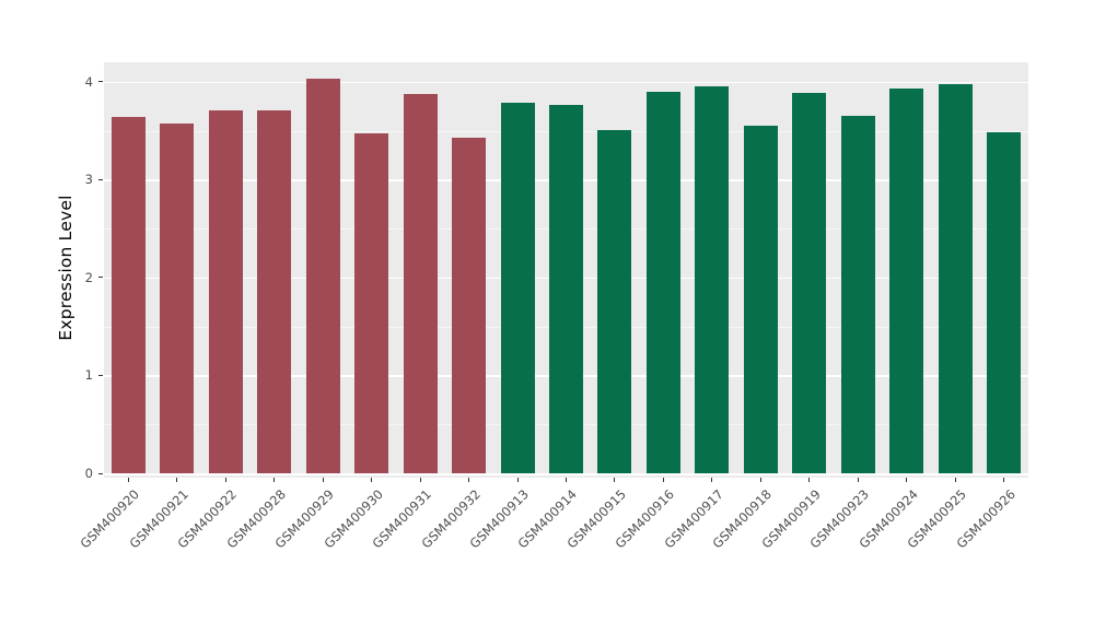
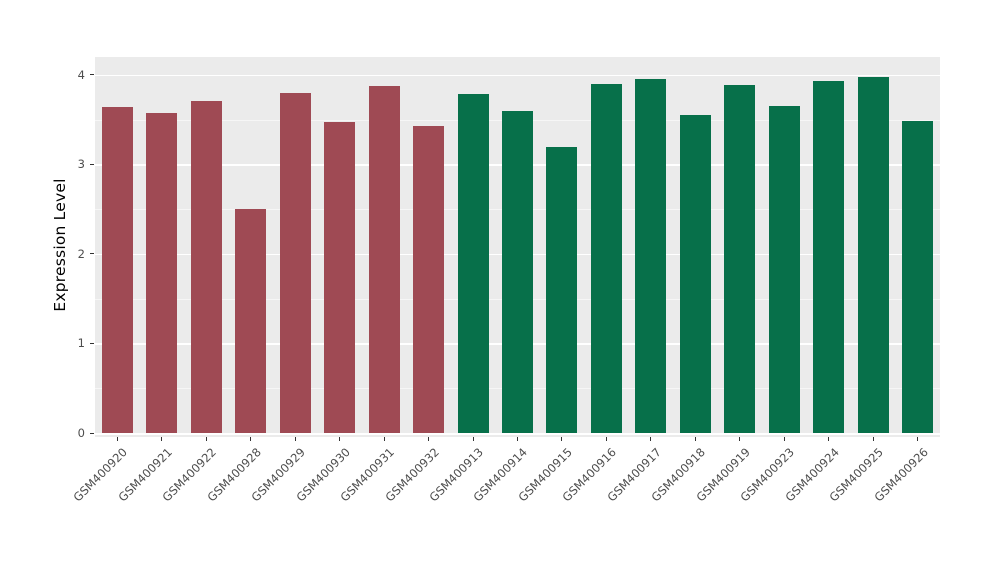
GSM400928: 3.7 -> 2.5
GSM400929: 4.0 -> 3.8
GSM400914: 3.8 -> 3.6
GSM400915: 3.5 -> 3.2
